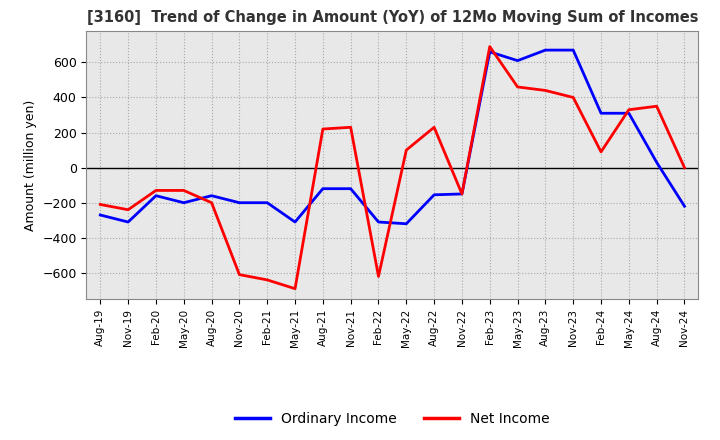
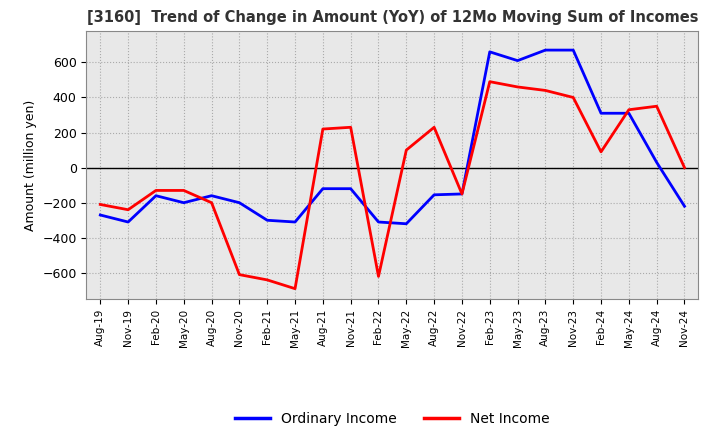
Ordinary Income/Feb-21: -200 -> -300
Net Income/Feb-23: 690 -> 490
